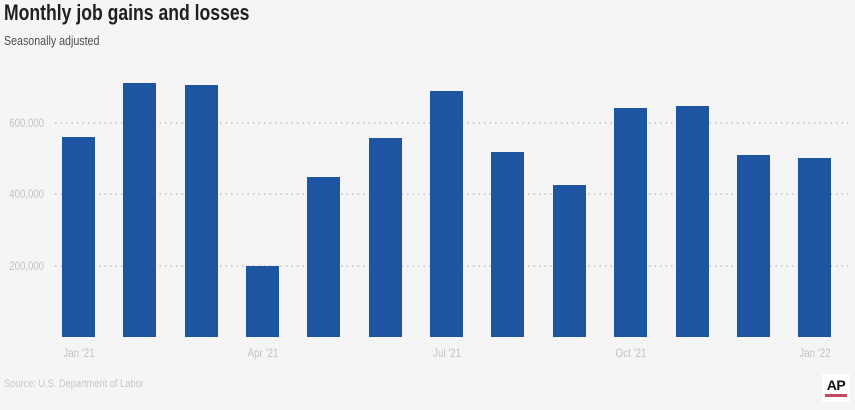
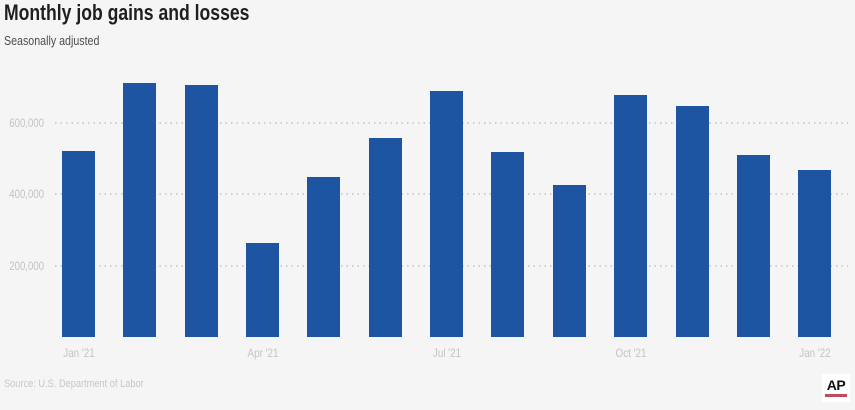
Jan '21: 560000 -> 520000
Apr '21: 200000 -> 260000
Oct '21: 640000 -> 680000
Jan '22: 500000 -> 470000
